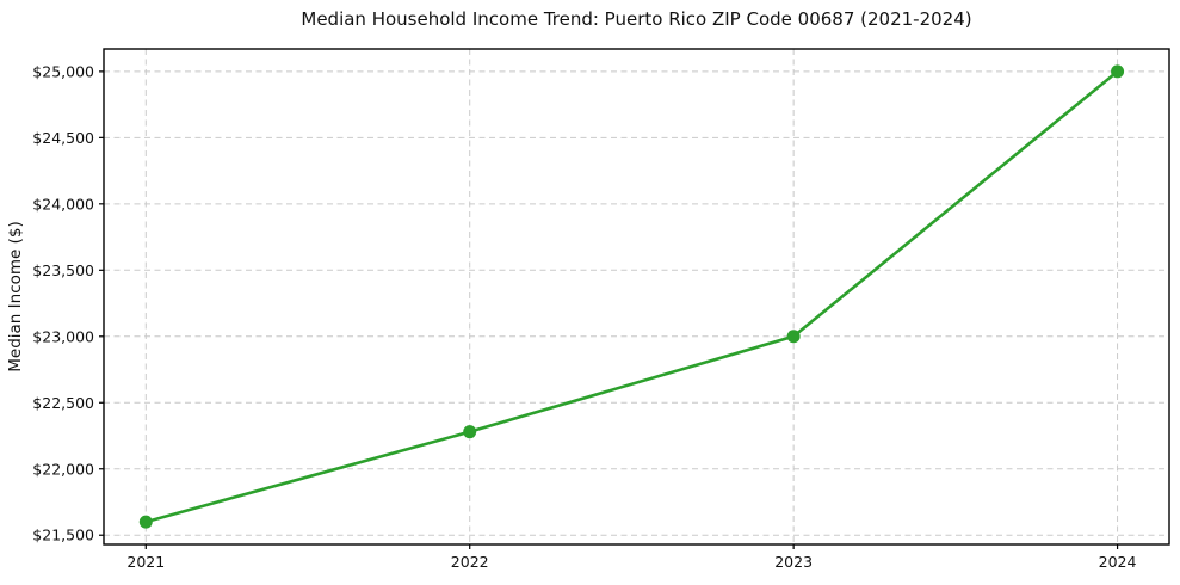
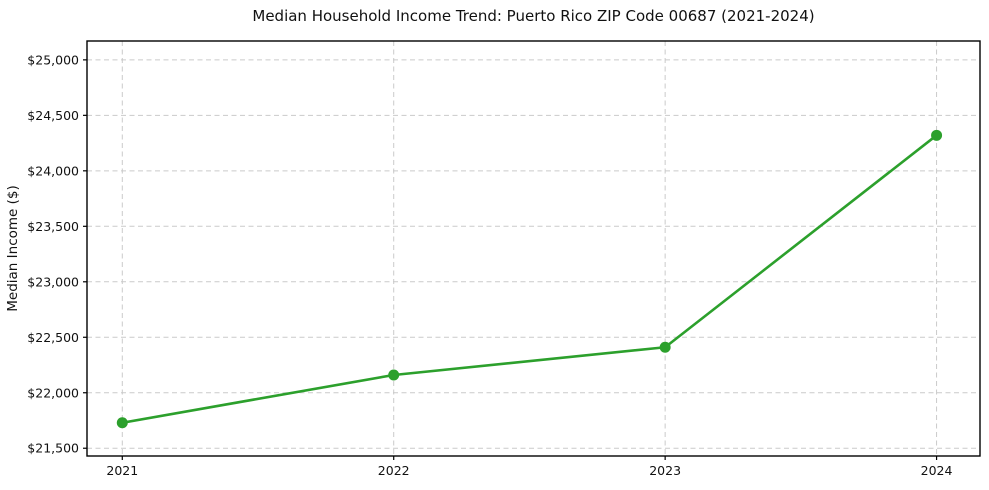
2021: $21600 -> $21730
2022: $22280 -> $22160
2023: $23000 -> $22410
2024: $25000 -> $24320
